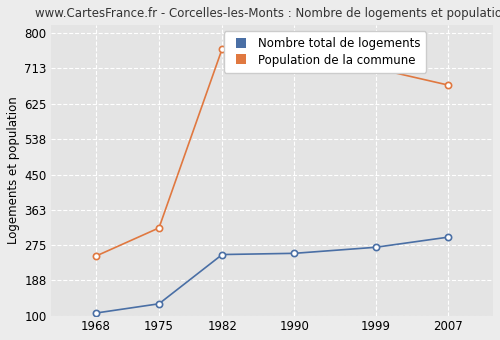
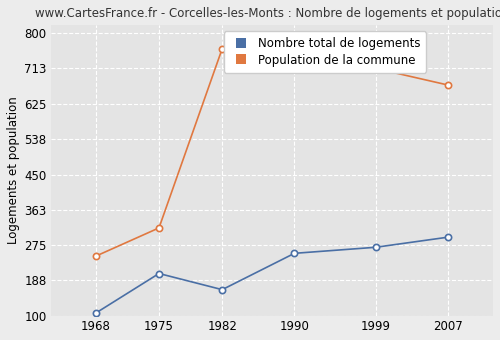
Nombre total de logements/1975: 130 -> 205
Nombre total de logements/1982: 252 -> 165
